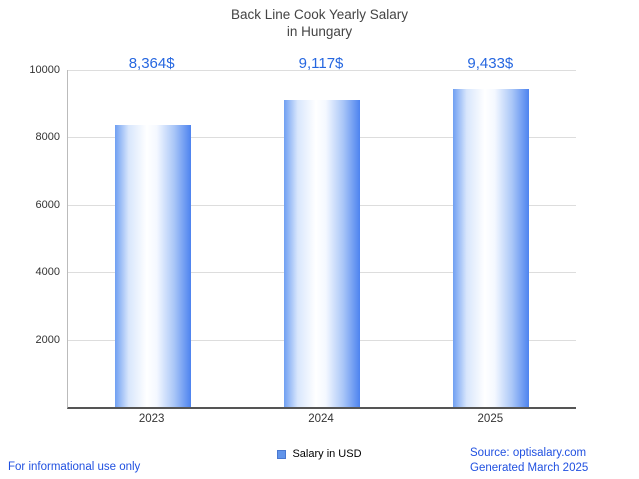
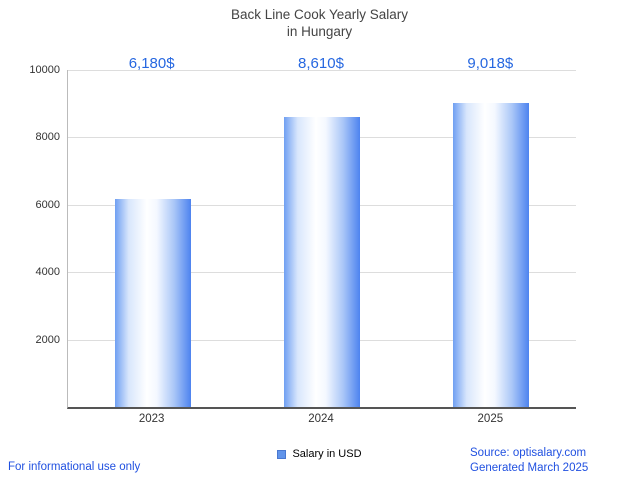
2023: 8,364 -> 6,180
2024: 9,117 -> 8,610
2025: 9,433 -> 9,018
